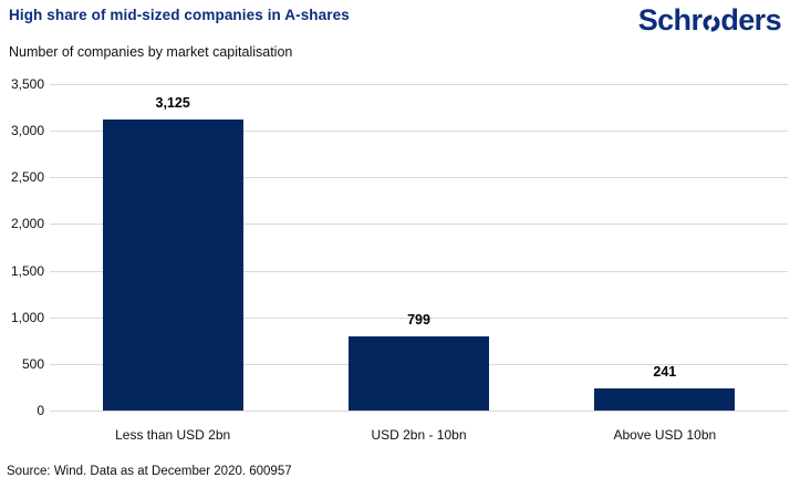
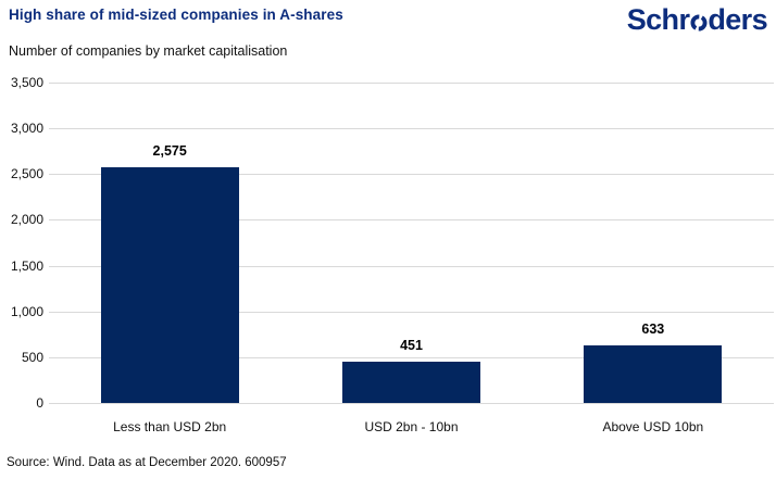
Less than USD 2bn: 3,125 -> 2,575
USD 2bn - 10bn: 799 -> 451
Above USD 10bn: 241 -> 633
